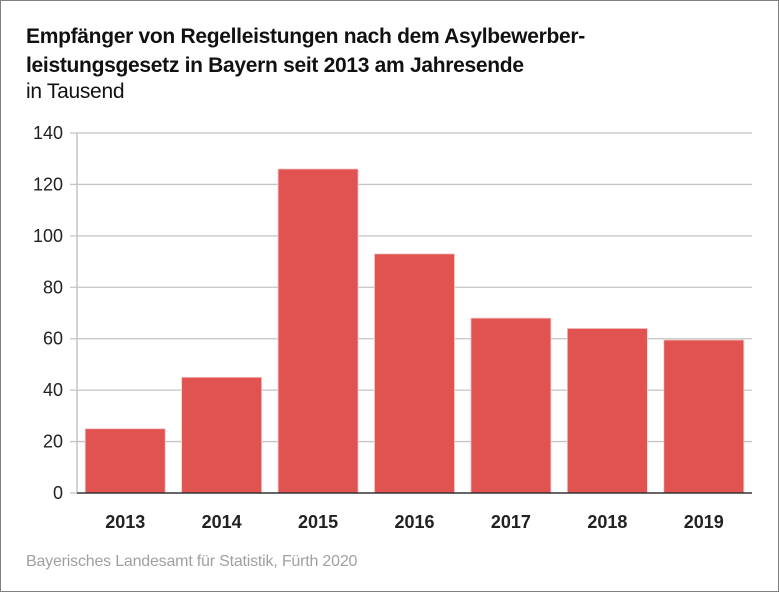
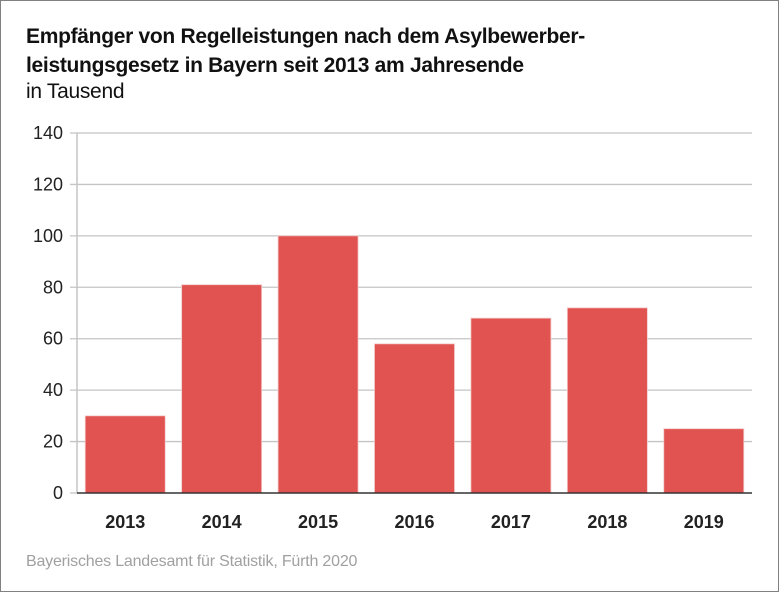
2013: 25 -> 30
2014: 45 -> 81
2015: 126 -> 100
2016: 93 -> 58
2018: 64 -> 72
2019: 60 -> 25
